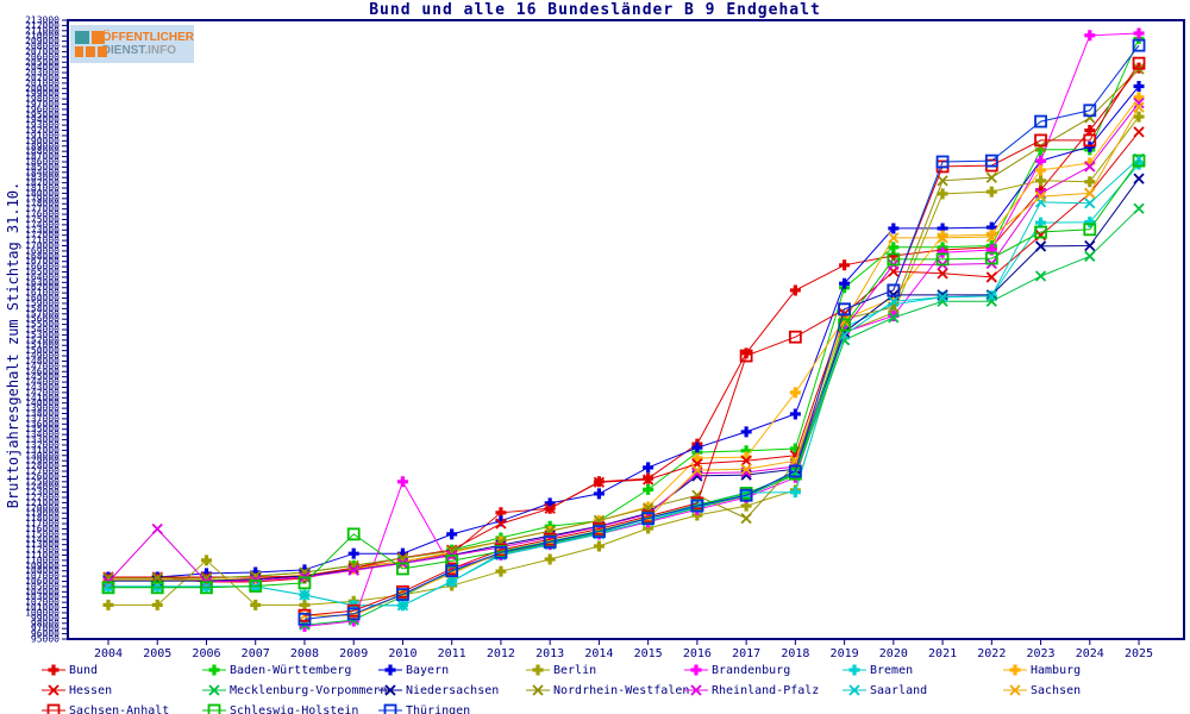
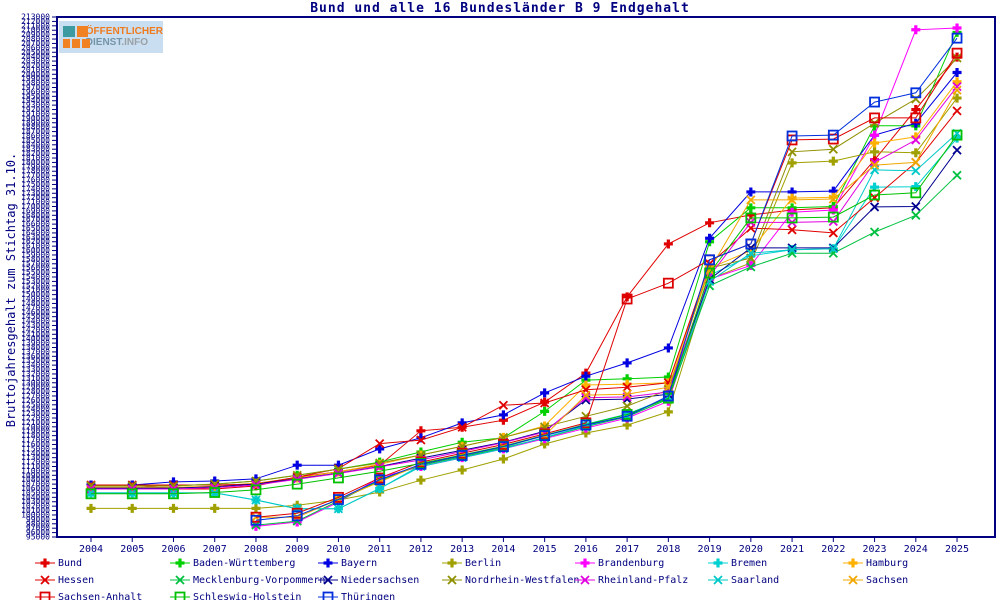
Rheinland-Pfalz/2005: 116000 -> 106000
Berlin/2006: 110000 -> 102000
Schleswig-Holstein/2009: 115000 -> 107000
Brandenburg/2010: 125000 -> 103000
Hessen/2011: 112000 -> 116000
Bund/2014: 125000 -> 122000
Nordrhein-Westfalen/2017: 118000 -> 125000
Bremen/2018: 123000 -> 127000
Hamburg/2018: 142000 -> 130000
